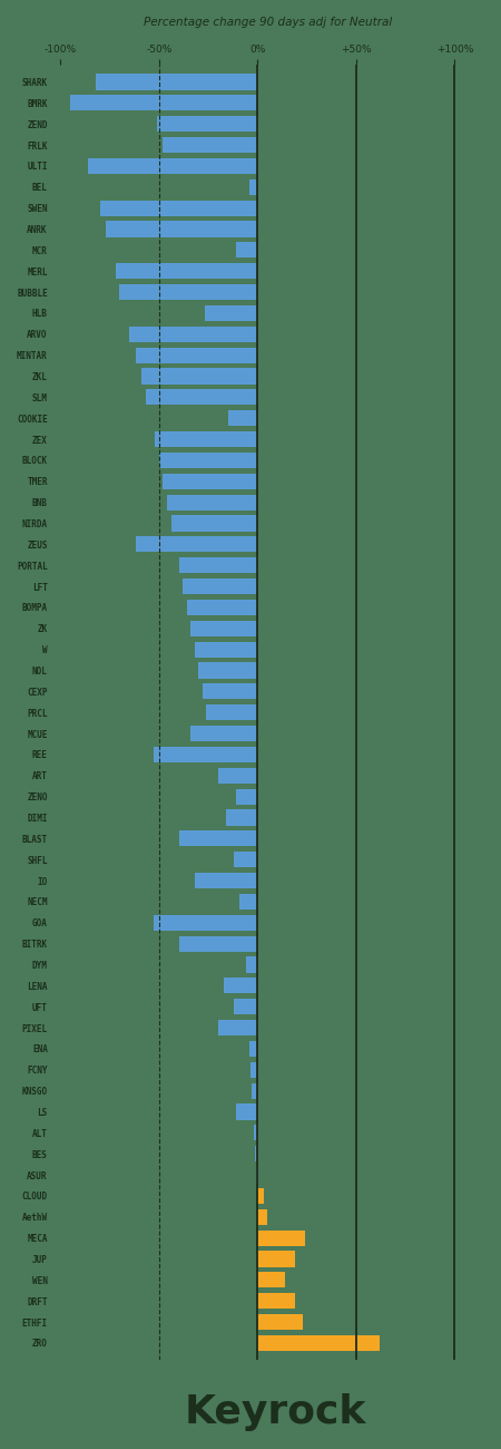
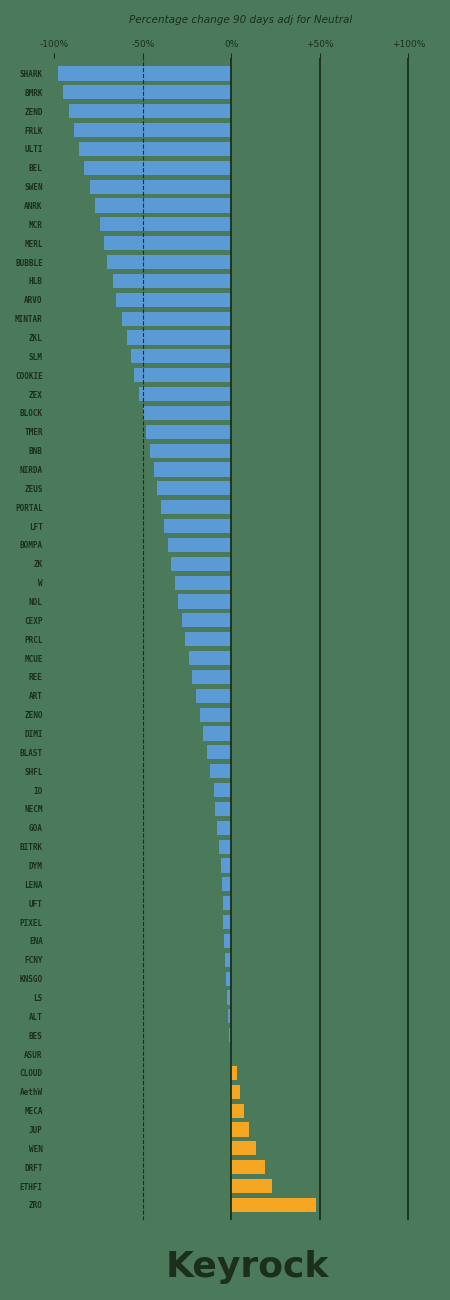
SHARK: -82% -> -98%
ZEND: -51% -> -92%
FRLK: -48% -> -89%
BEL: -4% -> -83%
MCR: -11% -> -74%
HLB: -27% -> -67%
COOKIE: -15% -> -55%
ZEUS: -62% -> -42%
MCUE: -34% -> -24%
REE: -53% -> -22%
ZENO: -11% -> -18%
BLAST: -40% -> -14%
IO: -32% -> -10%
GOA: -53% -> -8%
BITRK: -40% -> -7%
LENA: -17% -> -6%
UFT: -12% -> -5%
PIXEL: -20% -> -4%
LS: -11% -> -2%
MECA: 24% -> 7%
JUP: 19% -> 10%
ZRO: 62% -> 48%
